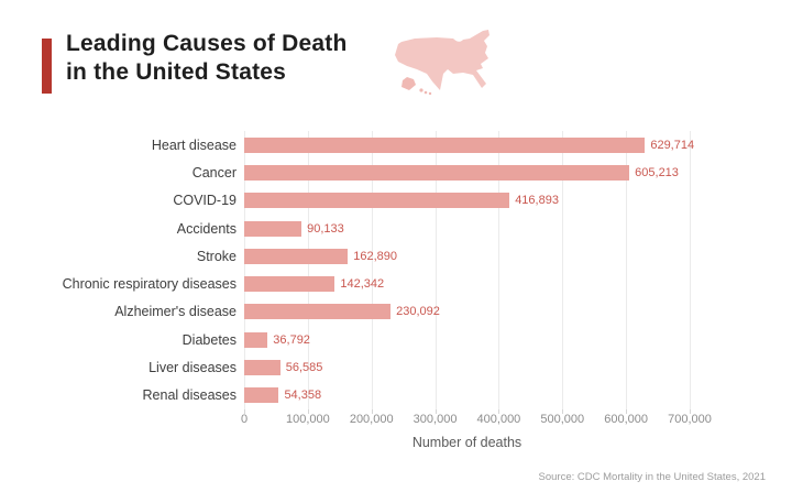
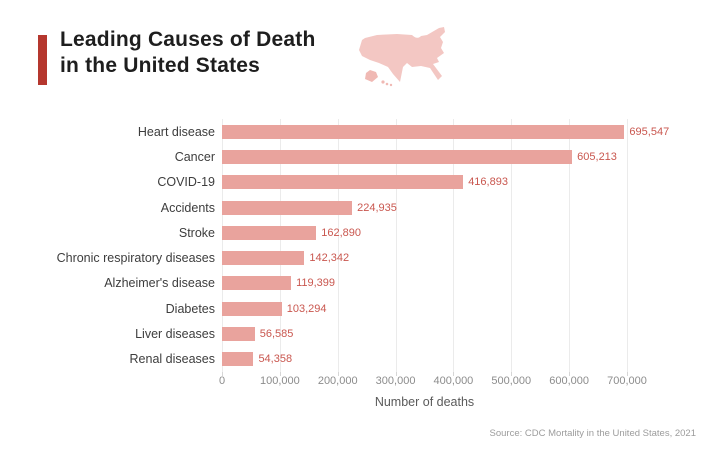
Heart disease: 629,714 -> 695,547
Accidents: 90,133 -> 224,935
Alzheimer's disease: 230,092 -> 119,399
Diabetes: 36,792 -> 103,294
